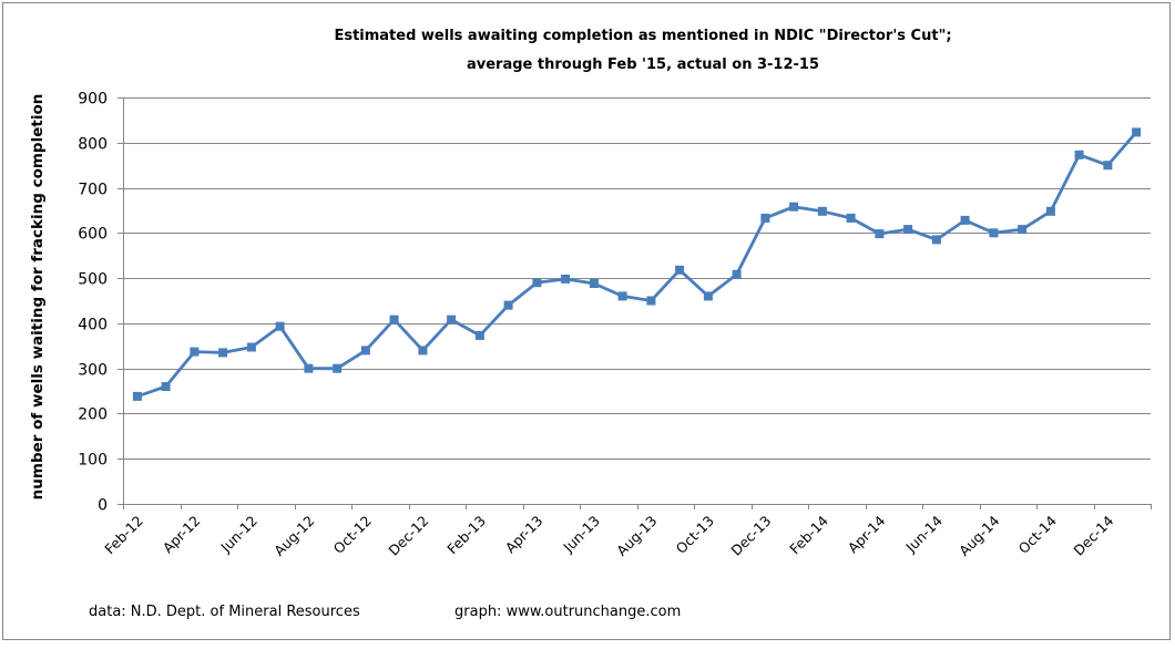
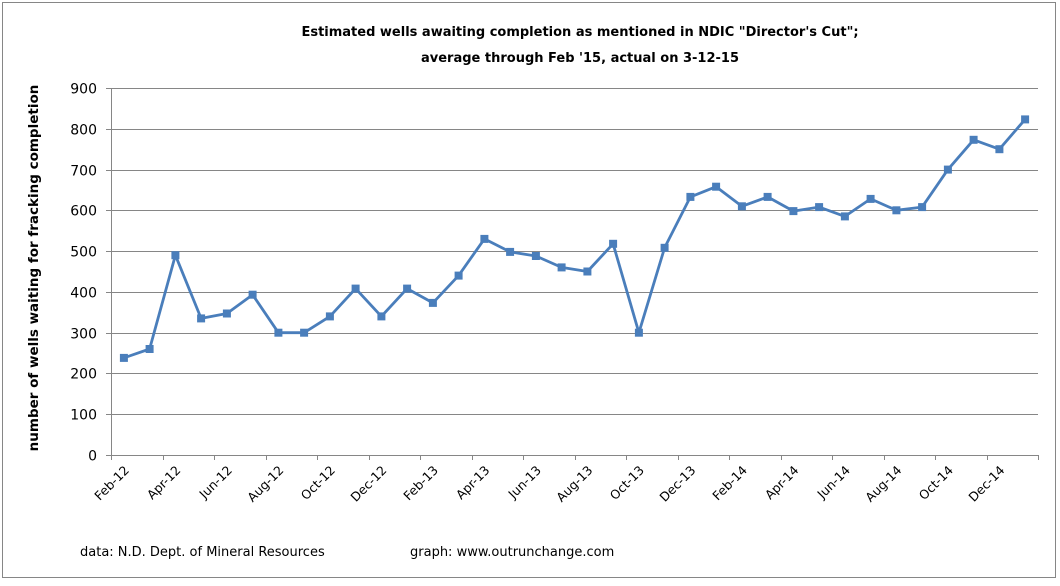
Apr-12: 340 -> 490
Apr-13: 490 -> 530
Oct-13: 460 -> 300
Feb-14: 650 -> 610
Oct-14: 650 -> 700
